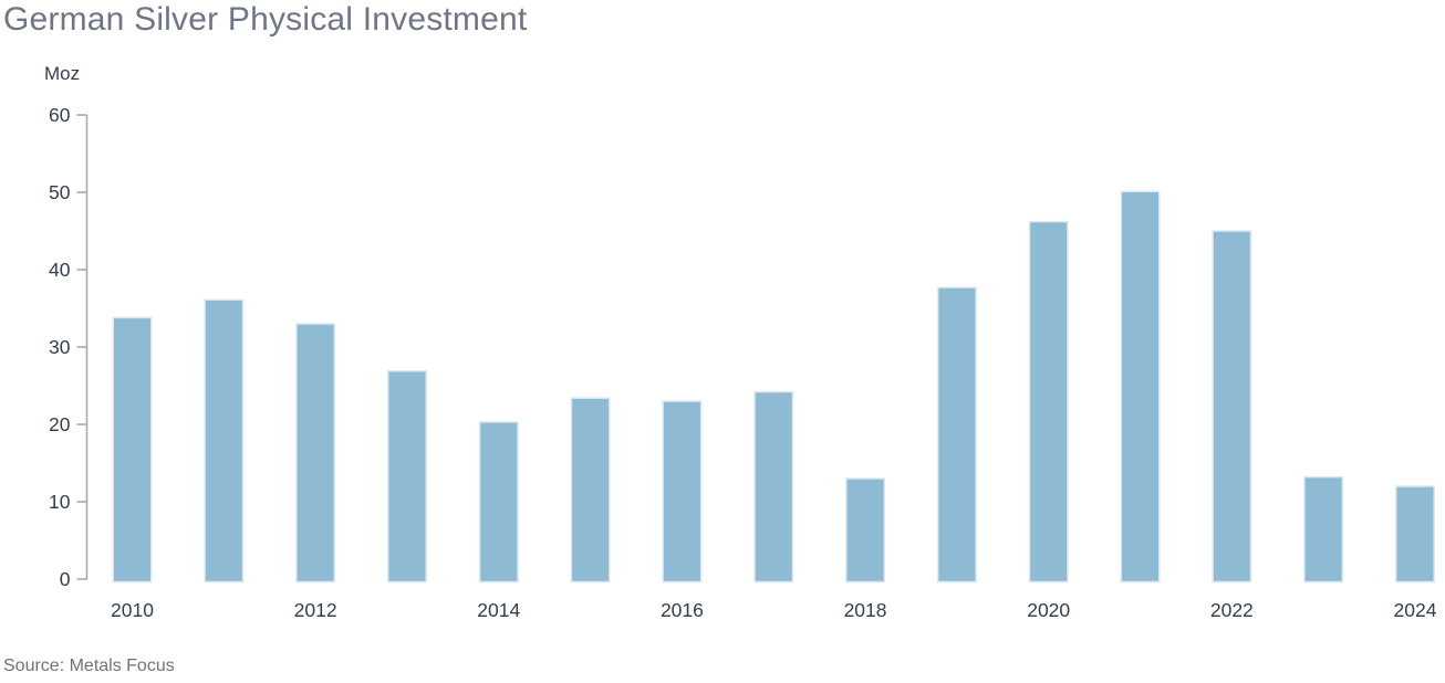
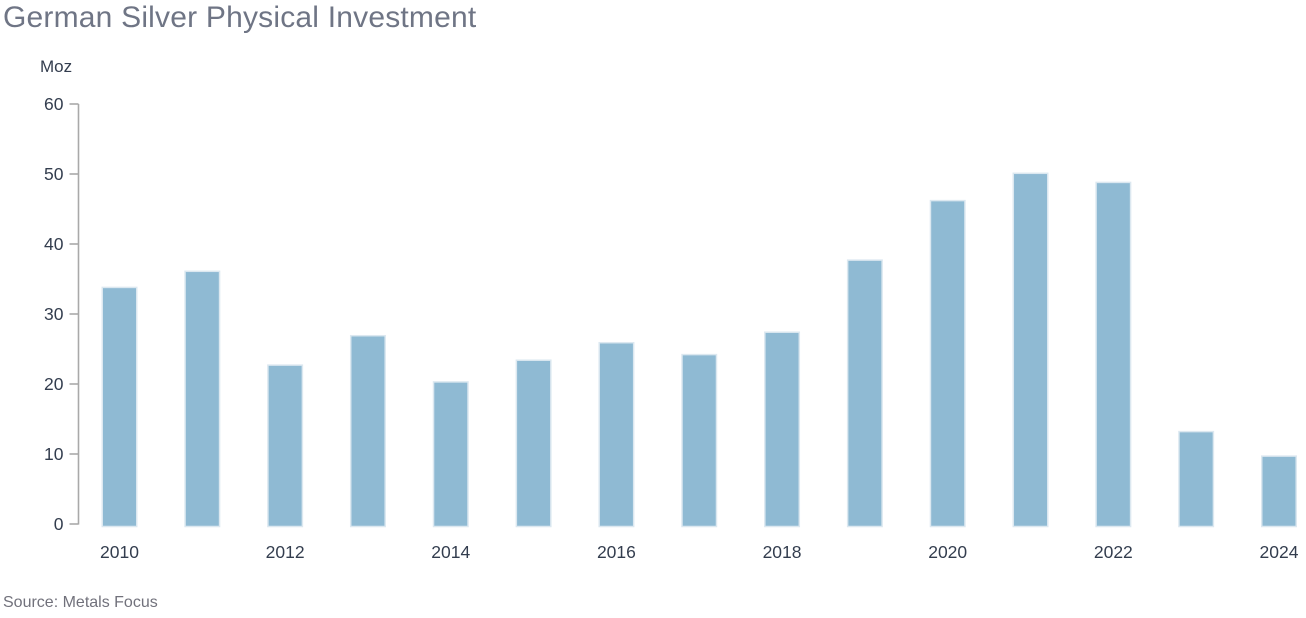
2012: 33 -> 23
2016: 23 -> 26
2018: 13 -> 27
2022: 45 -> 49
2024: 12 -> 10
